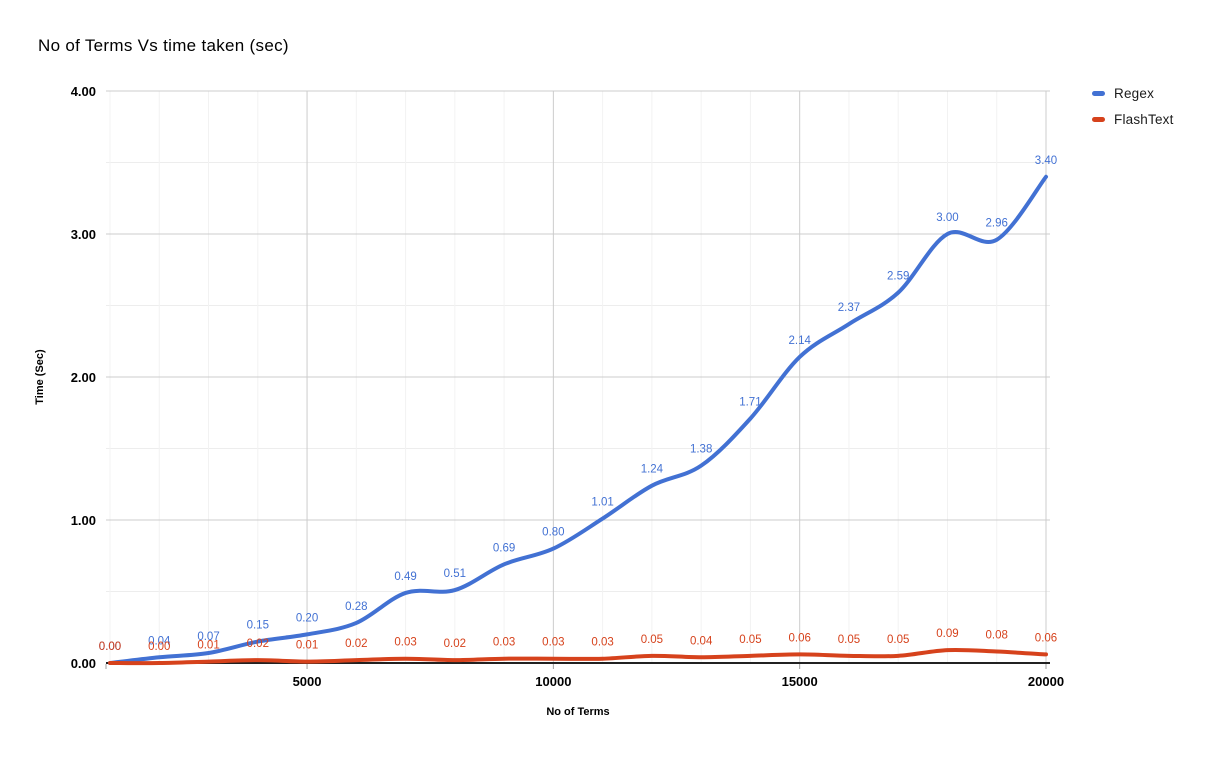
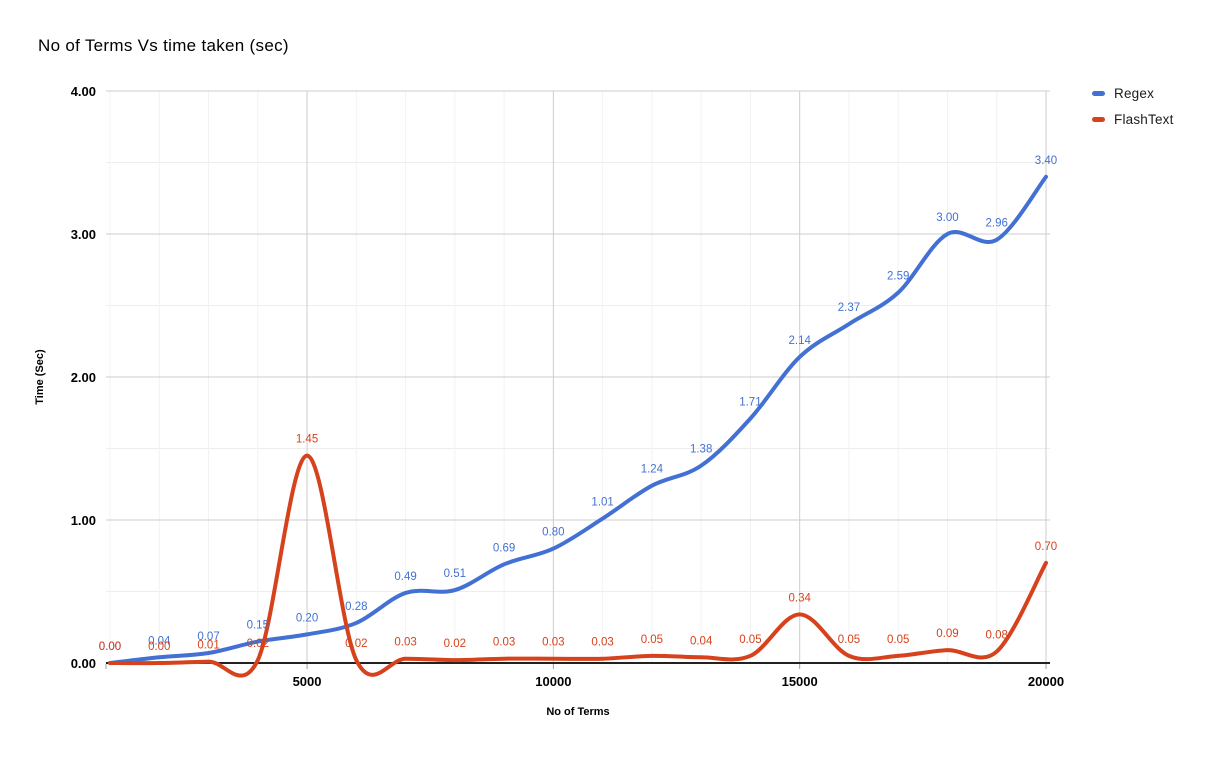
FlashText/5000: 0.01 -> 1.45
FlashText/15000: 0.06 -> 0.34
FlashText/20000: 0.06 -> 0.70
